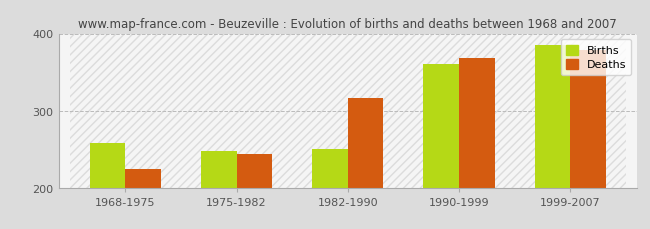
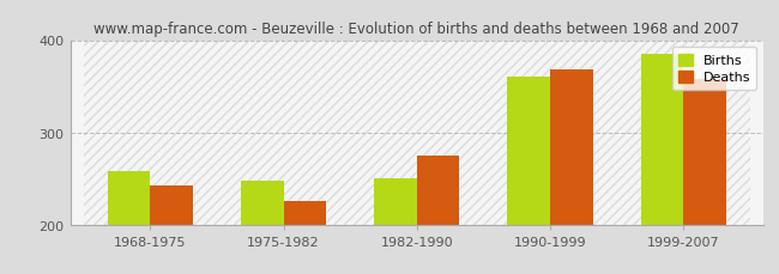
Deaths/1968-1975: 224 -> 242
Deaths/1975-1982: 244 -> 225
Deaths/1982-1990: 316 -> 275
Deaths/1999-2007: 378 -> 358
